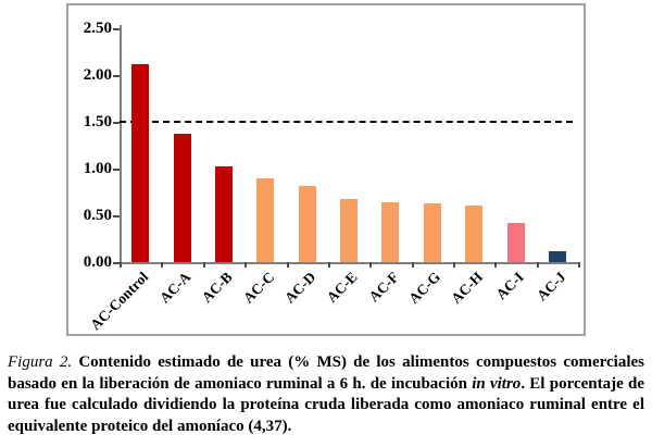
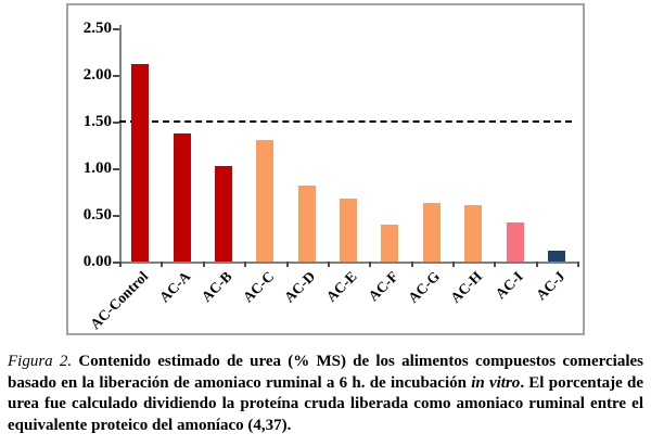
AC-C: 0.9 -> 1.3
AC-F: 0.6 -> 0.4
